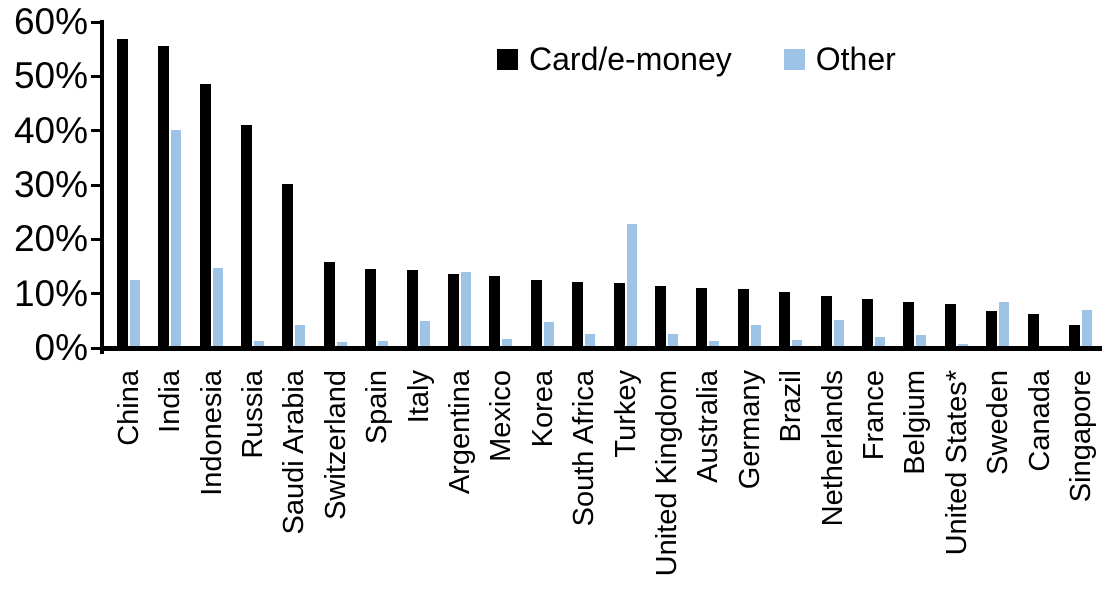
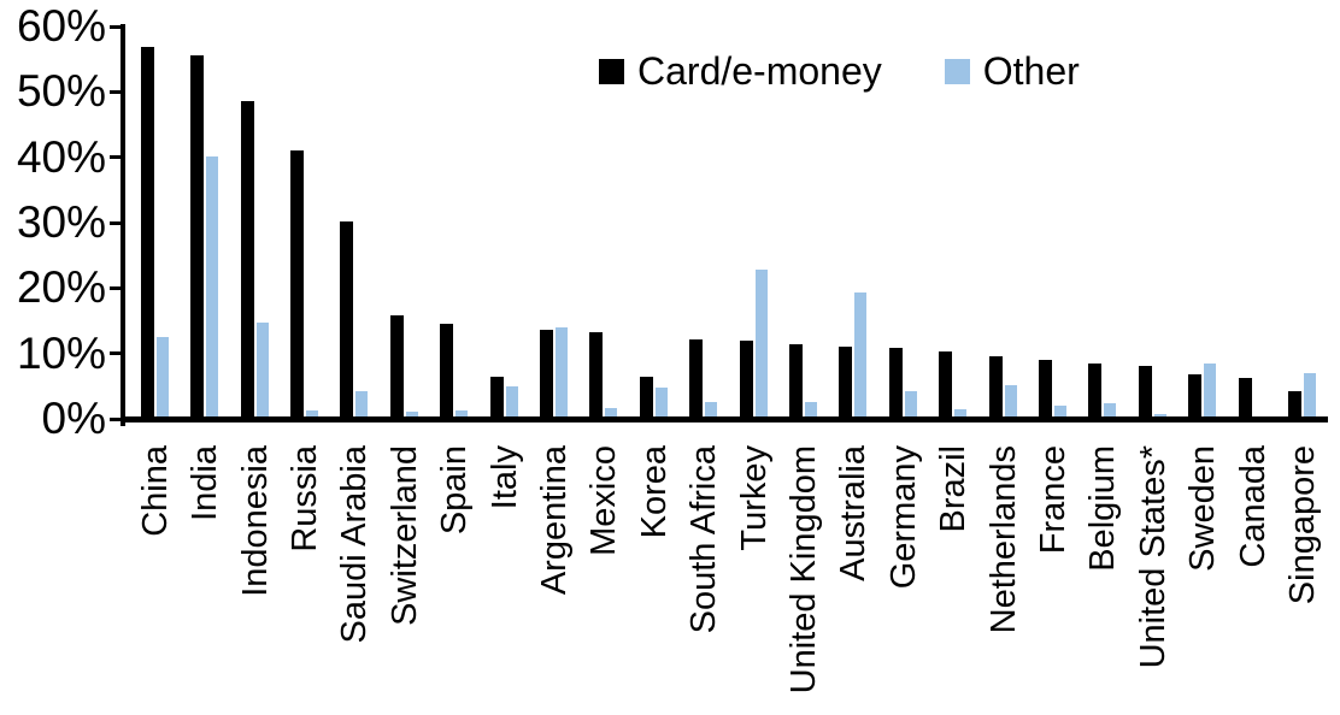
Card/e-money/Italy: 14% -> 6%
Card/e-money/Korea: 12% -> 6%
Other/Australia: 1% -> 19%
